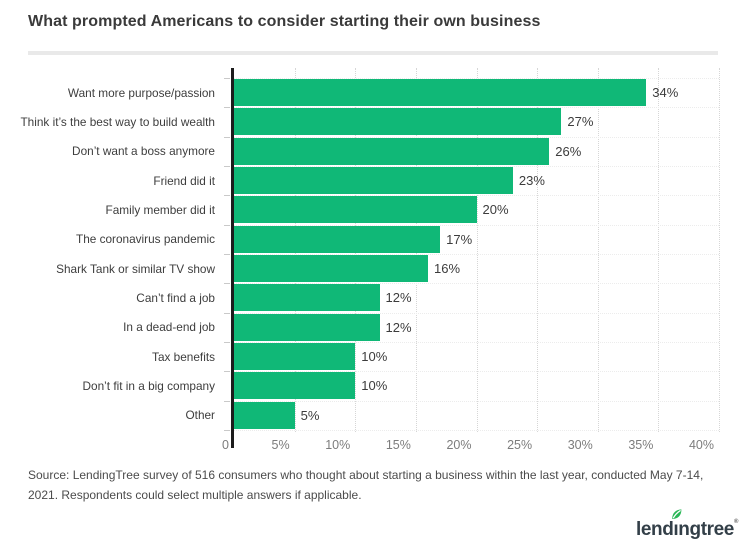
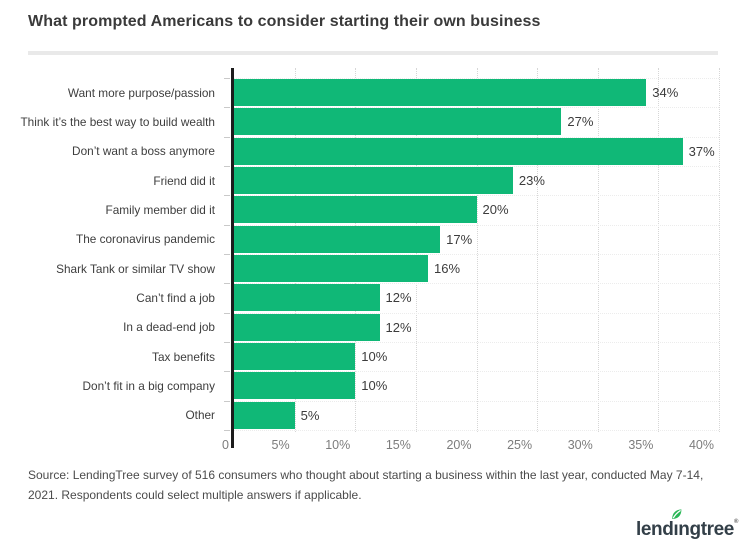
Don’t want a boss anymore: 26% -> 37%
